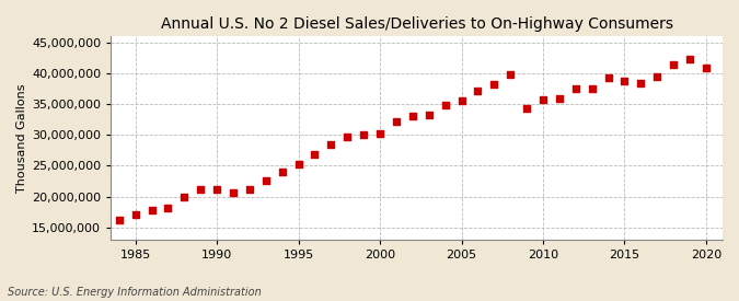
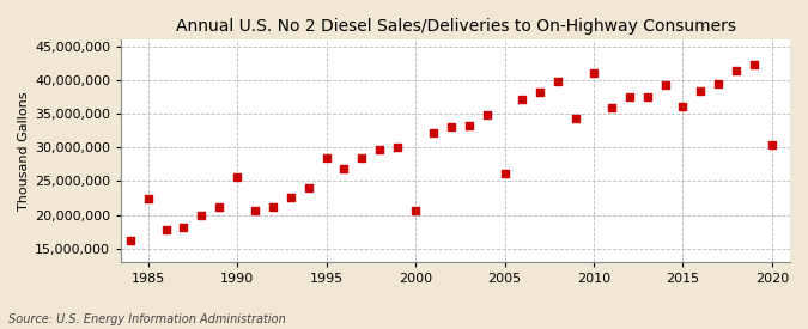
1985: 17,000,000 -> 22,400,000
1990: 21,200,000 -> 25,600,000
1995: 25,300,000 -> 28,400,000
2000: 30,200,000 -> 20,600,000
2005: 35,500,000 -> 26,200,000
2010: 35,700,000 -> 41,000,000
2015: 38,700,000 -> 36,000,000
2020: 40,900,000 -> 30,400,000
